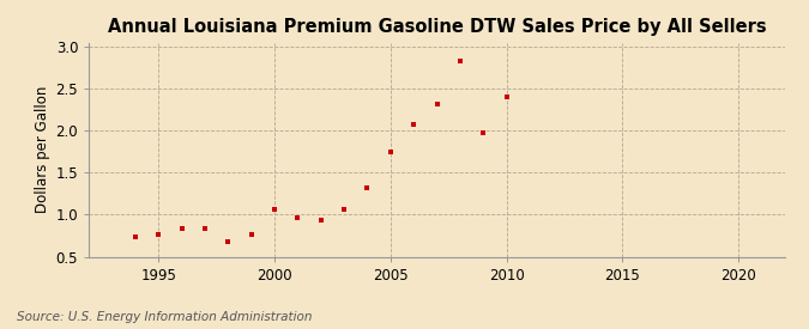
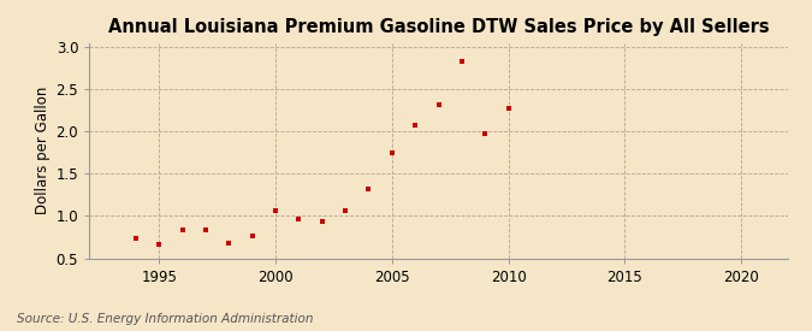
1995: 0.76 -> 0.66
2010: 2.40 -> 2.28
